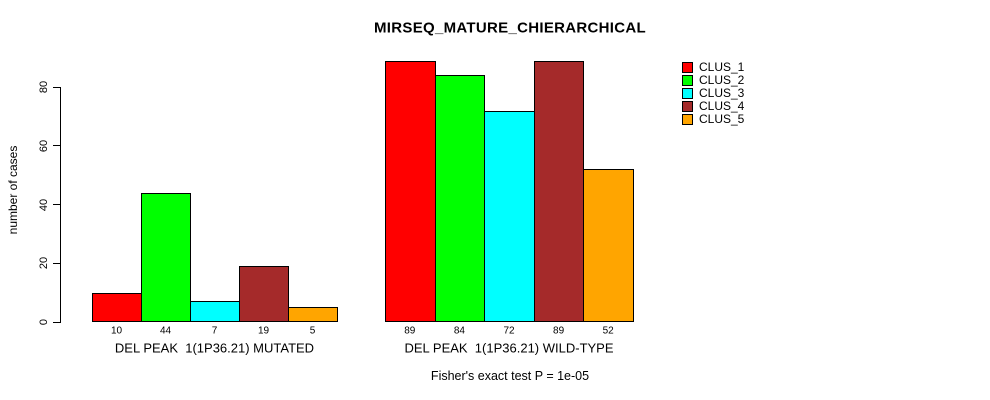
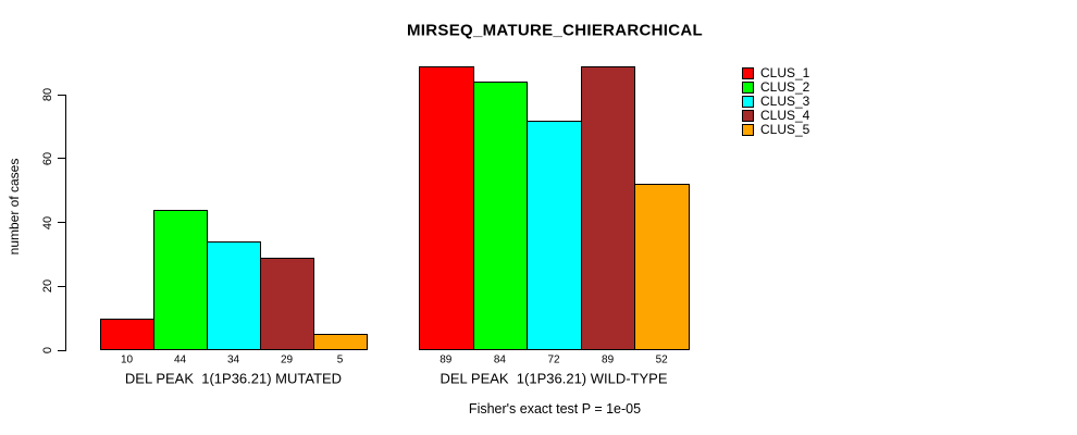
CLUS_3/DEL PEAK 1(1P36.21) MUTATED: 7 -> 34
CLUS_4/DEL PEAK 1(1P36.21) MUTATED: 19 -> 29
